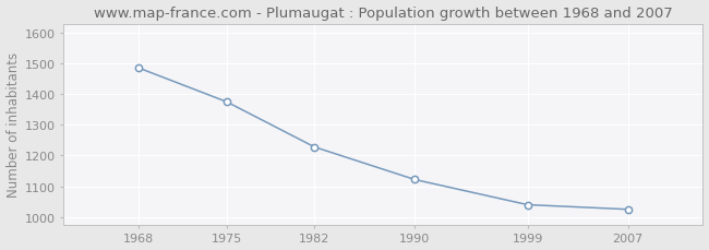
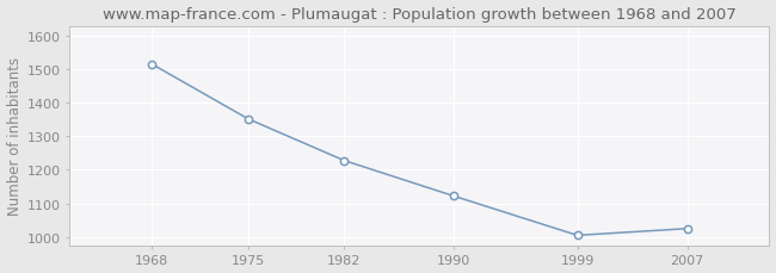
1968: 1485 -> 1515
1975: 1375 -> 1352
1999: 1040 -> 1005
